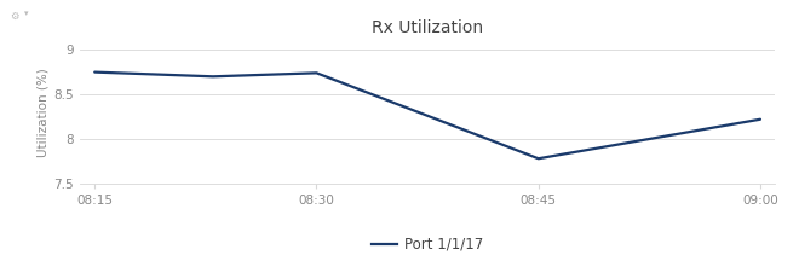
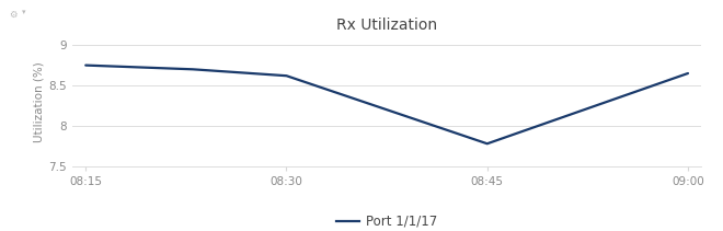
08:30: 8.74 -> 8.62
09:00: 8.22 -> 8.65
